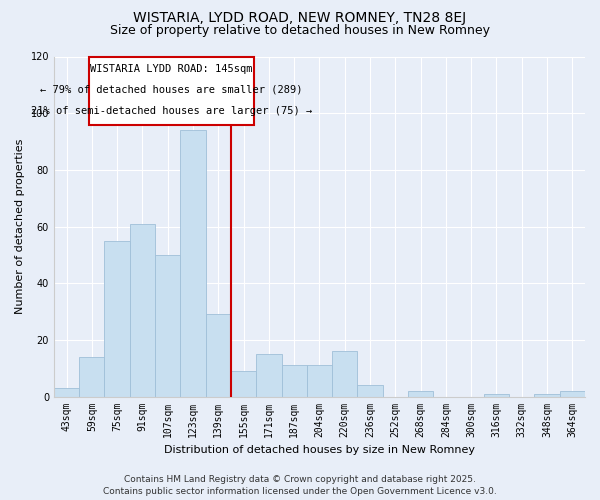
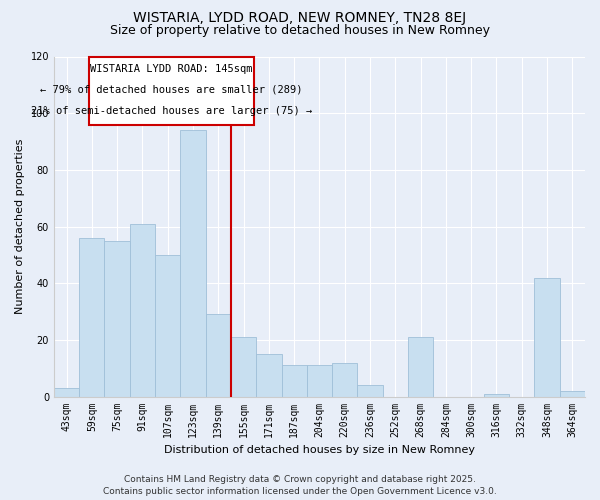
59sqm: 14 -> 56
155sqm: 9 -> 21
220sqm: 16 -> 12
268sqm: 2 -> 21
348sqm: 1 -> 42
